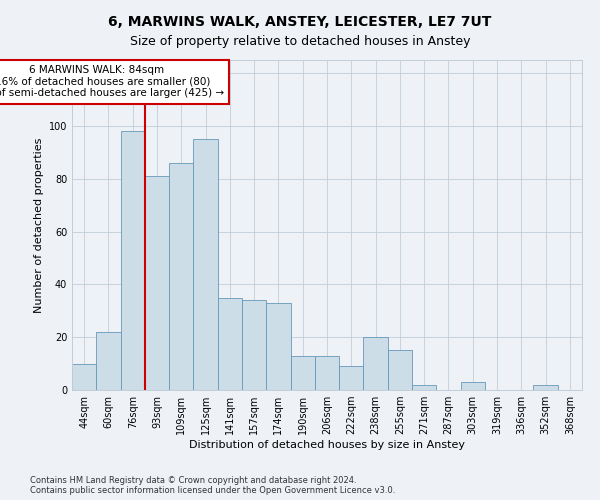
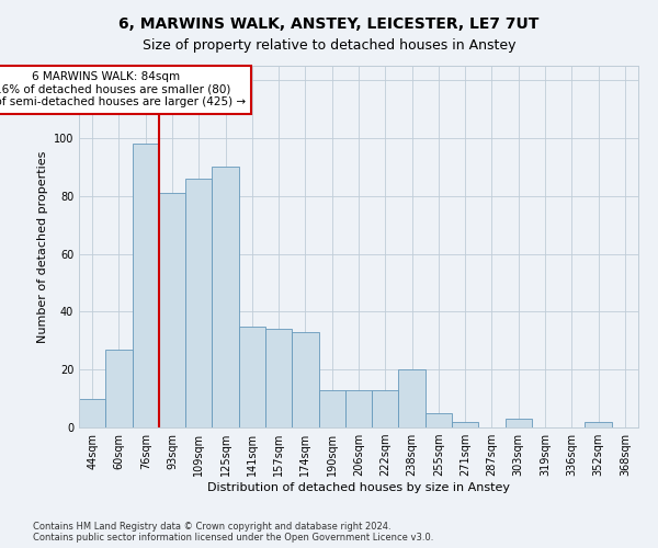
60sqm: 22 -> 27
125sqm: 95 -> 90
222sqm: 9 -> 13
255sqm: 15 -> 5
